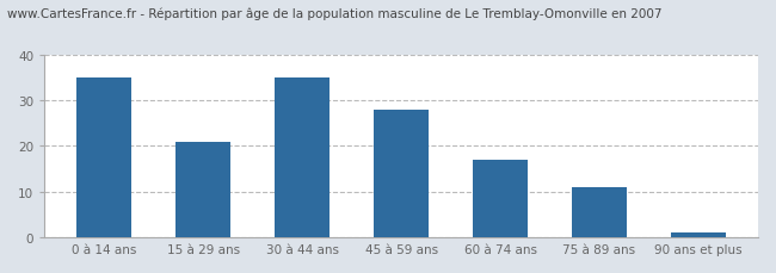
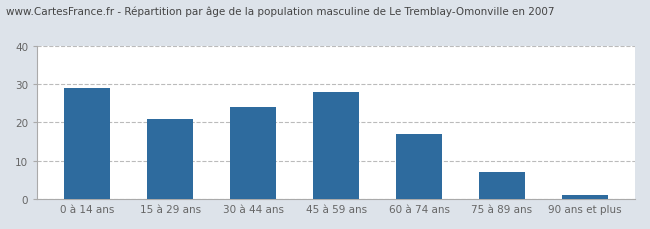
0 à 14 ans: 35 -> 29
30 à 44 ans: 35 -> 24
75 à 89 ans: 11 -> 7
